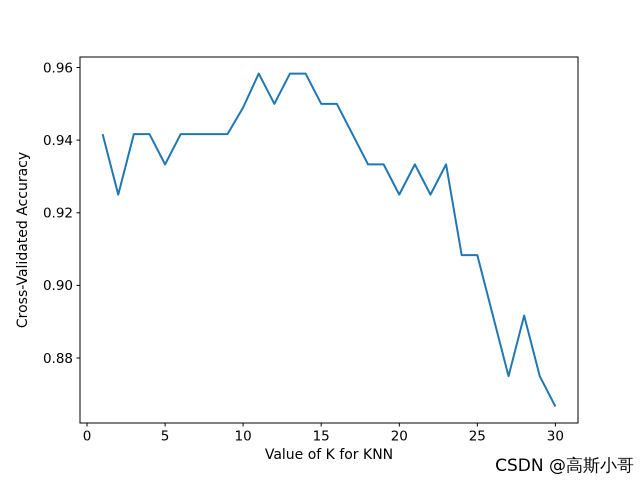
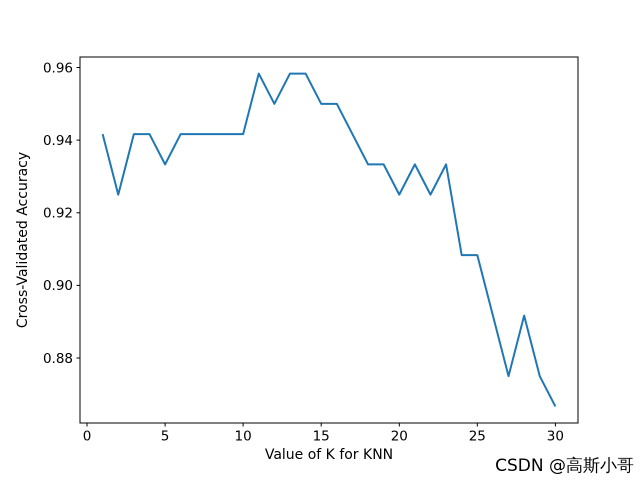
10: 0.949 -> 0.942
